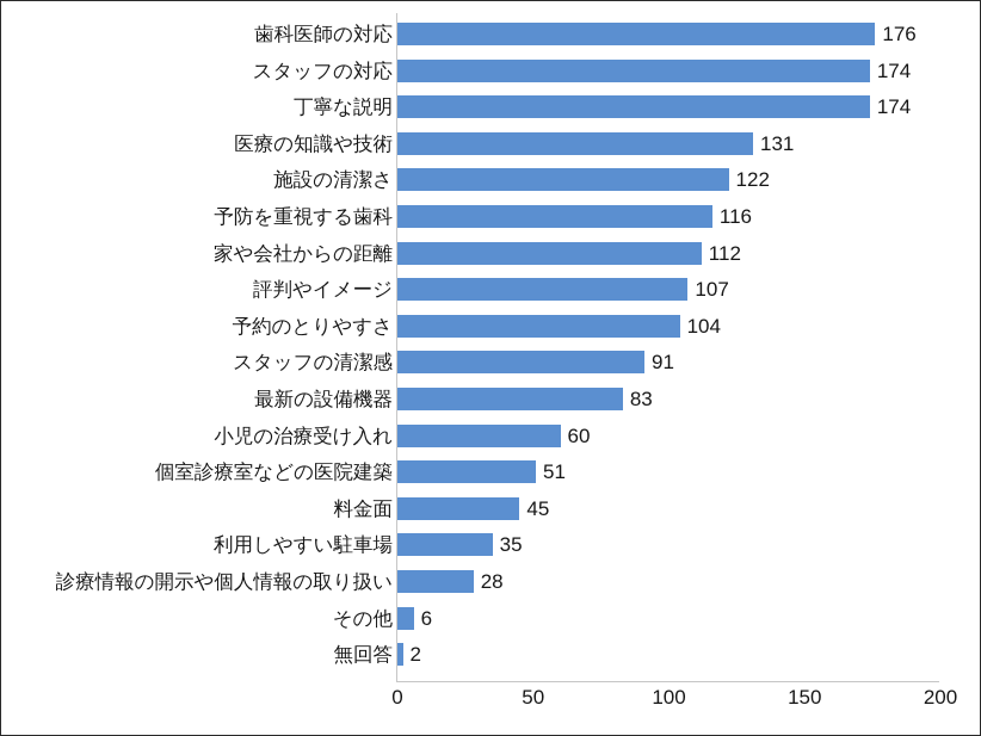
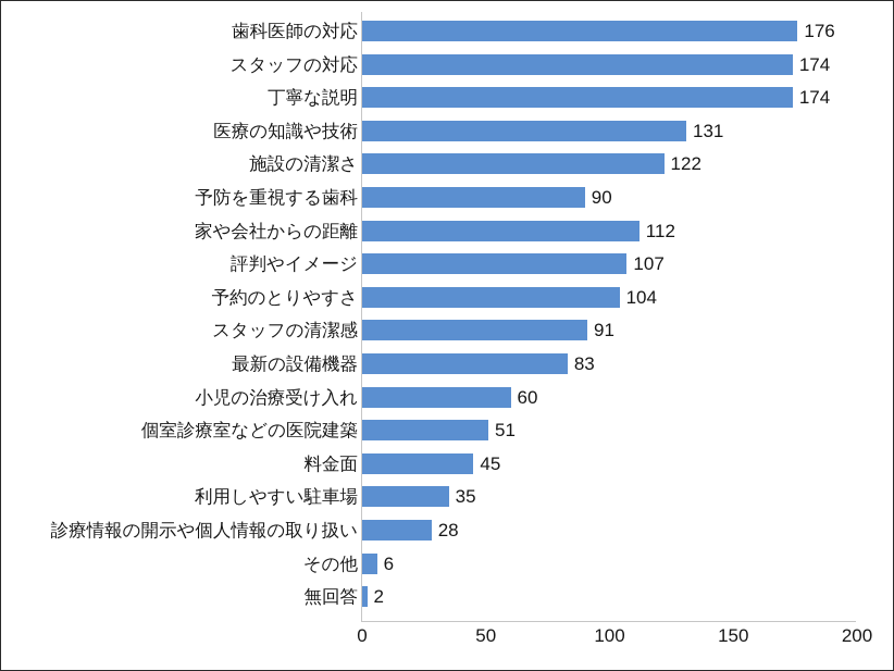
予防を重視する歯科: 116 -> 90
